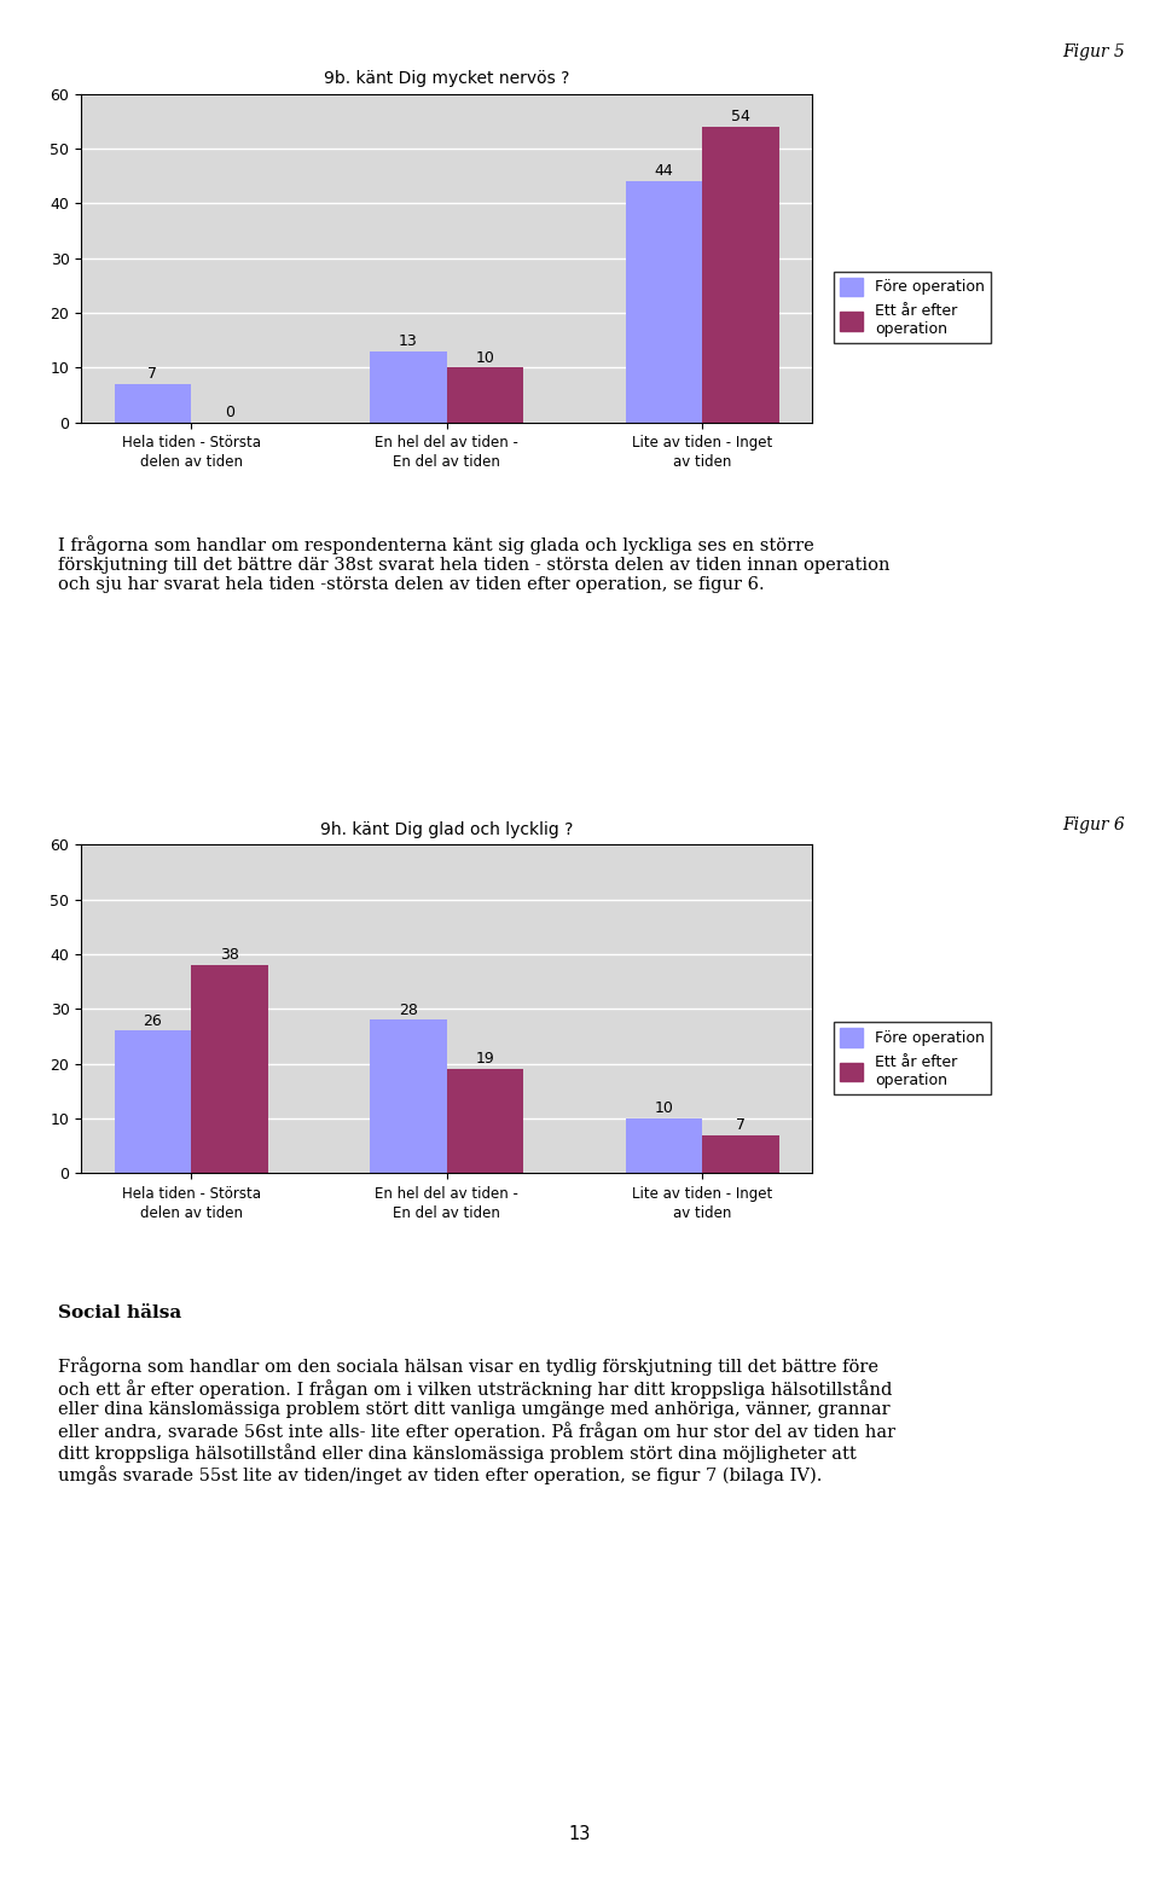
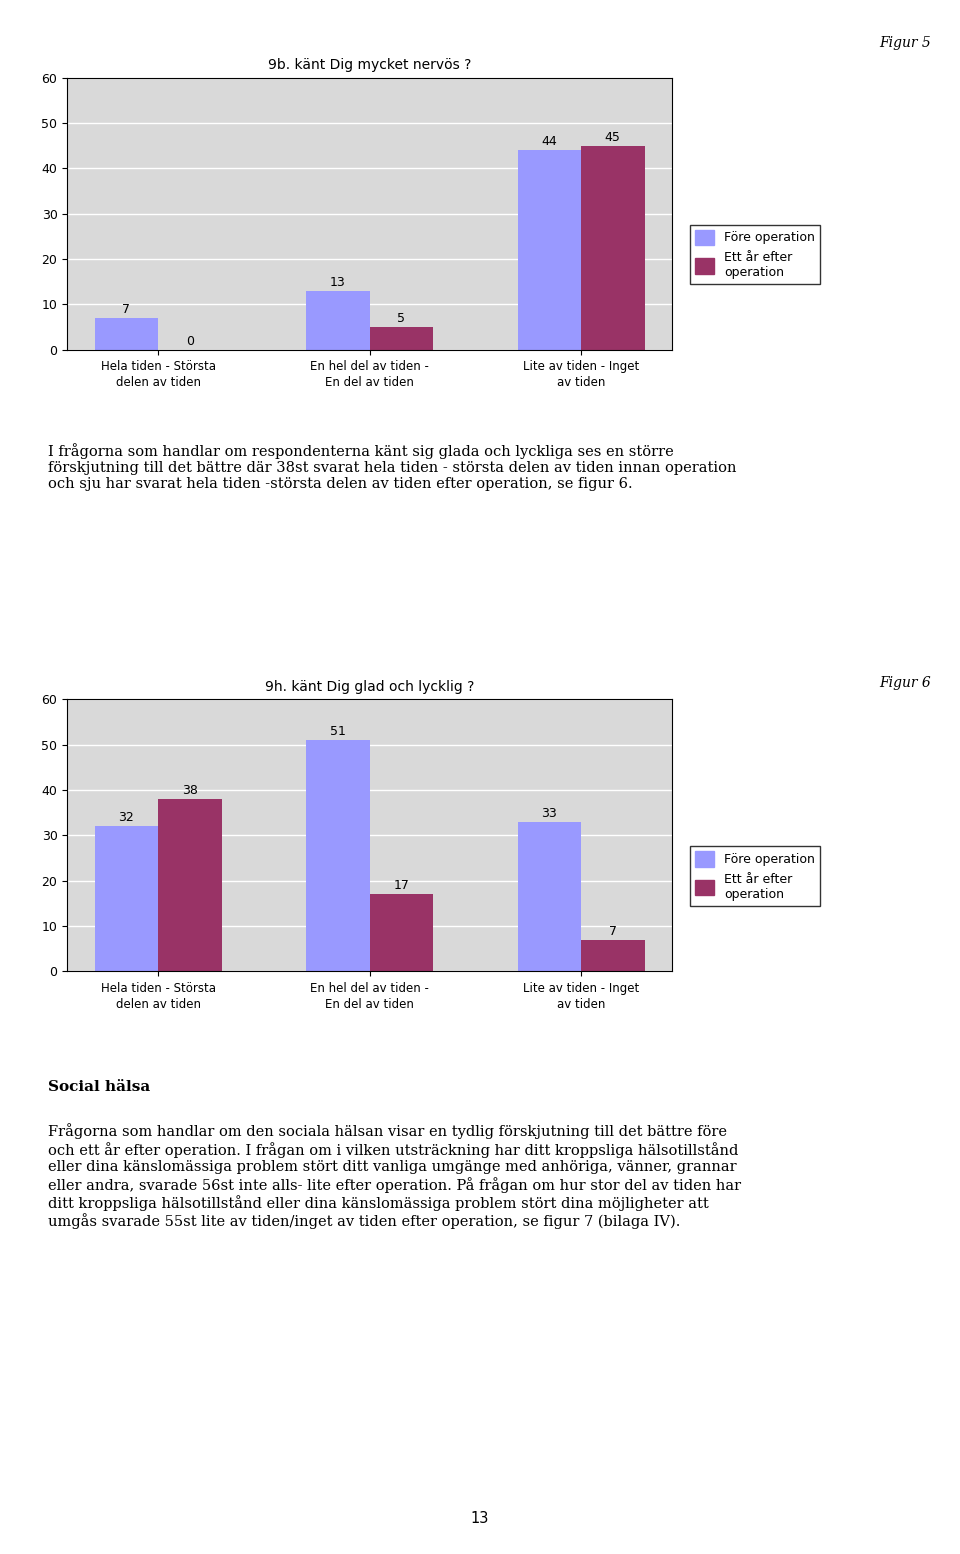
9b. känt Dig mycket nervös ?/Ett år efter operation/En hel del av tiden - En del av tiden: 10 -> 5
9b. känt Dig mycket nervös ?/Ett år efter operation/Lite av tiden - Inget av tiden: 54 -> 45
9h. känt Dig glad och lycklig ?/Före operation/Hela tiden - Största delen av tiden: 26 -> 32
9h. känt Dig glad och lycklig ?/Före operation/En hel del av tiden - En del av tiden: 28 -> 51
9h. känt Dig glad och lycklig ?/Ett år efter operation/En hel del av tiden - En del av tiden: 19 -> 17
9h. känt Dig glad och lycklig ?/Före operation/Lite av tiden - Inget av tiden: 10 -> 33
